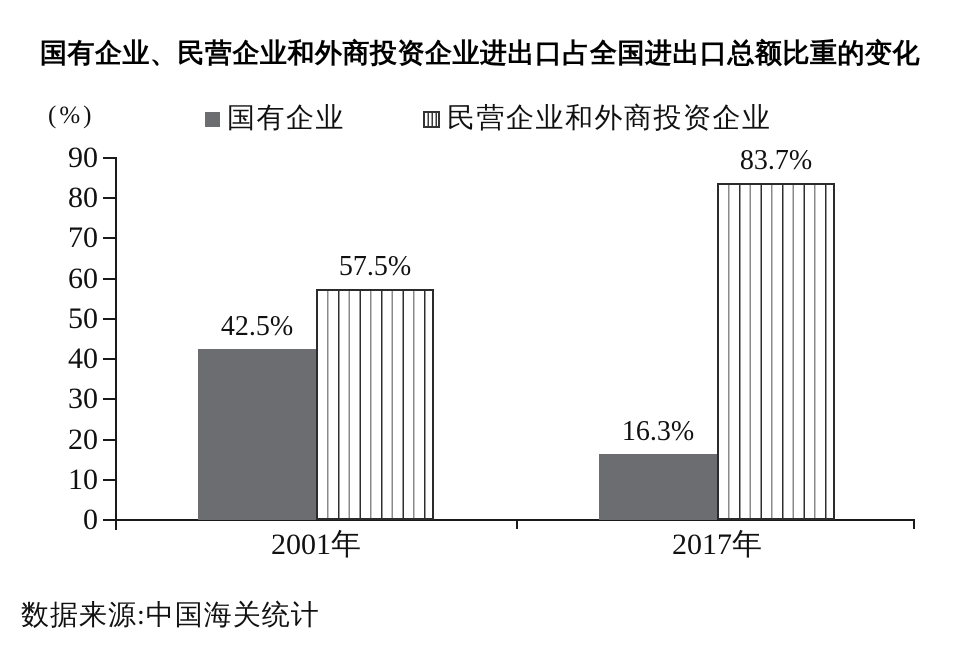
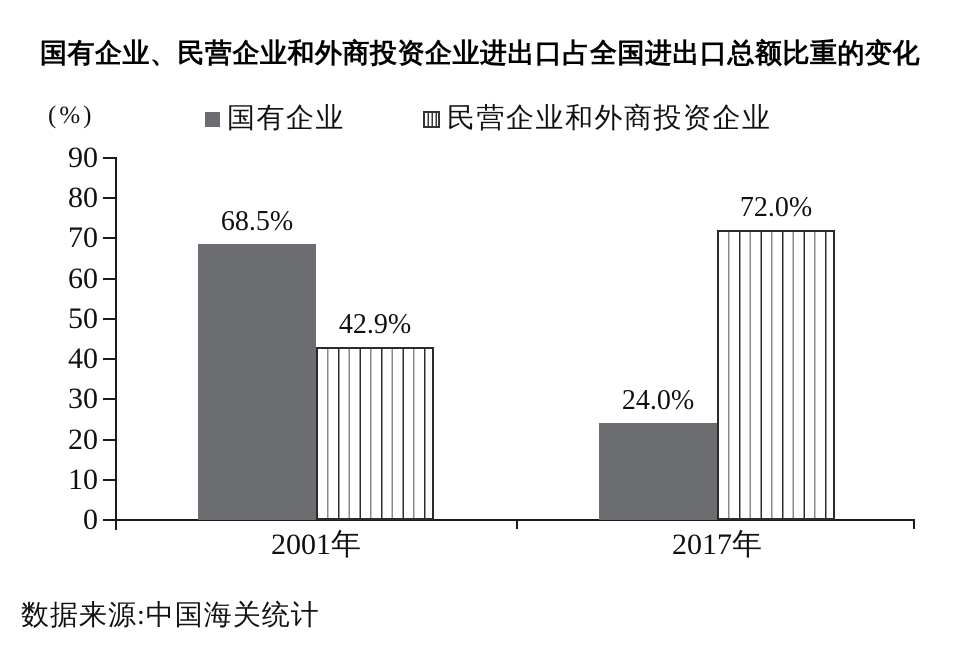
国有企业/2001年: 42.5% -> 68.5%
民营企业和外商投资企业/2001年: 57.5% -> 42.9%
国有企业/2017年: 16.3% -> 24.0%
民营企业和外商投资企业/2017年: 83.7% -> 72.0%
